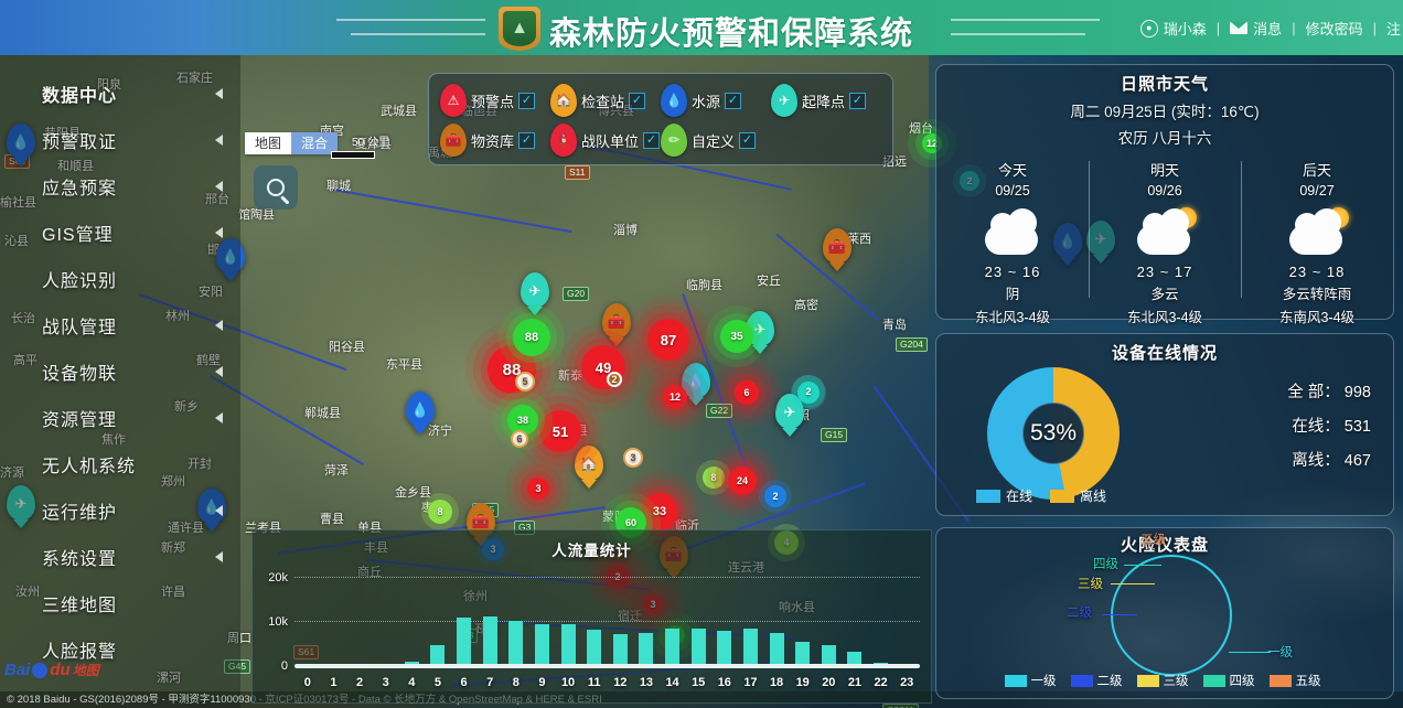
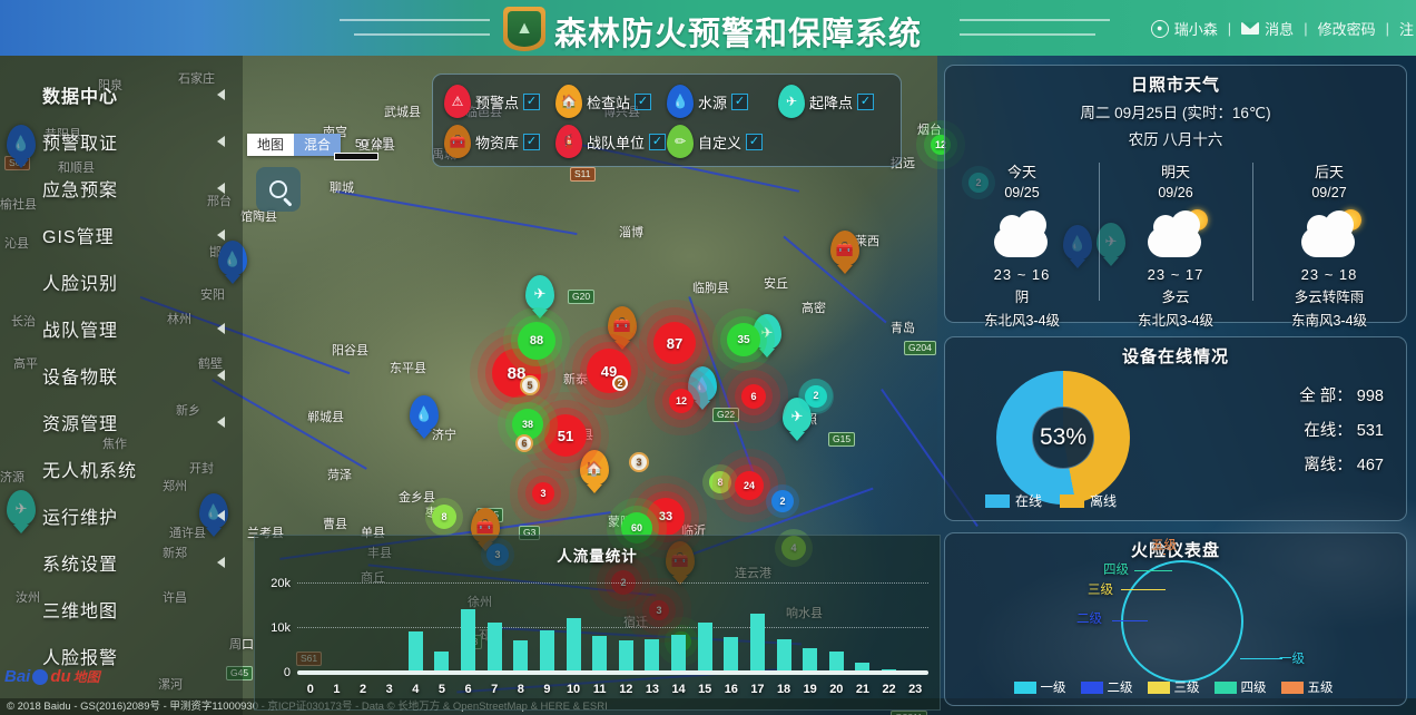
4: 1k -> 9k
6: 11k -> 14k
8: 10k -> 7k
10: 9k -> 12k
15: 8k -> 11k
17: 8k -> 13k
21: 3k -> 2k
